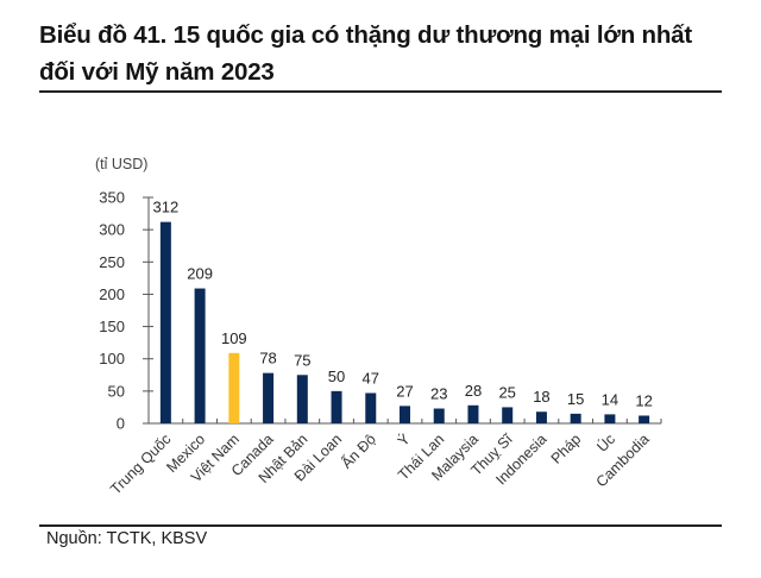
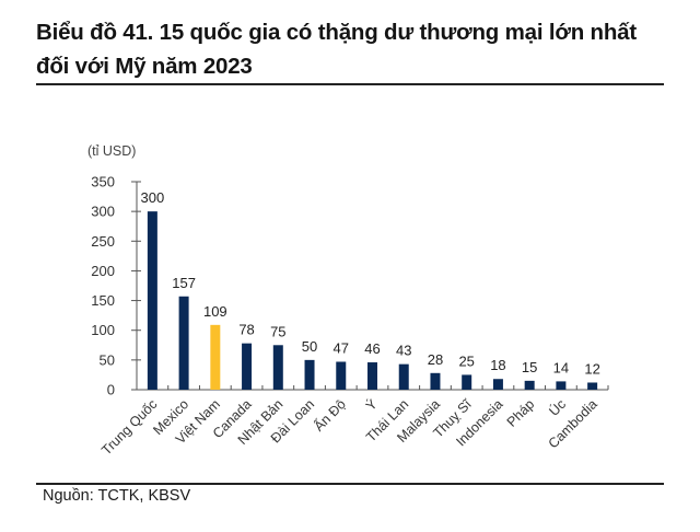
Trung Quốc: 312 -> 300
Mexico: 209 -> 157
Ý: 27 -> 46
Thái Lan: 23 -> 43
